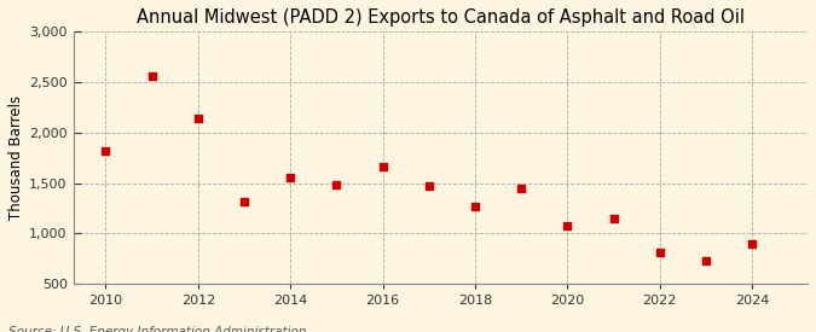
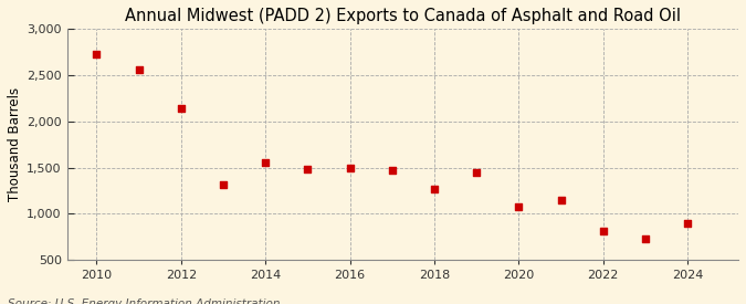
2010: 1,820 -> 2,730
2016: 1,660 -> 1,490
